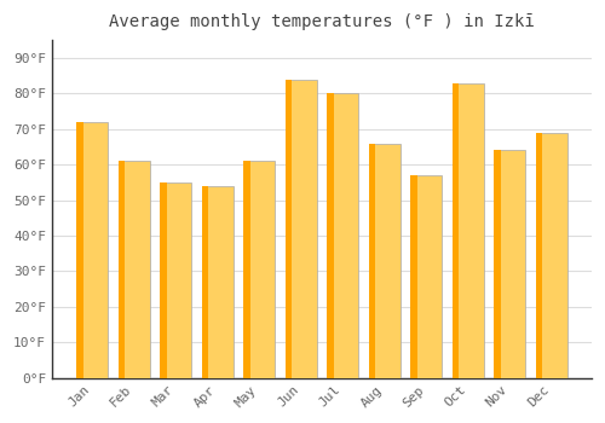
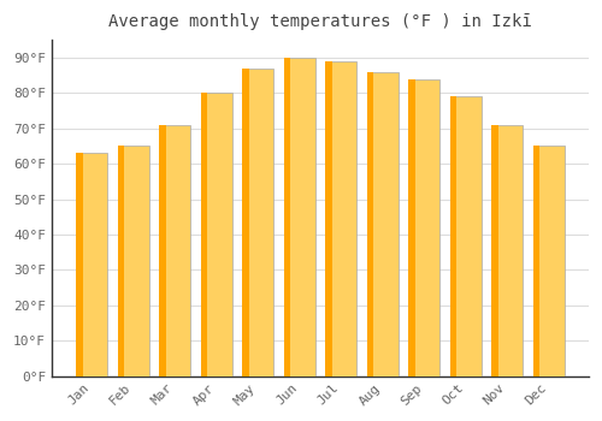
Jan: 72°F -> 63°F
Feb: 61°F -> 65°F
Mar: 55°F -> 71°F
Apr: 54°F -> 80°F
May: 61°F -> 87°F
Jun: 84°F -> 90°F
Jul: 80°F -> 89°F
Aug: 66°F -> 86°F
Sep: 57°F -> 84°F
Oct: 83°F -> 79°F
Nov: 64°F -> 71°F
Dec: 69°F -> 65°F
